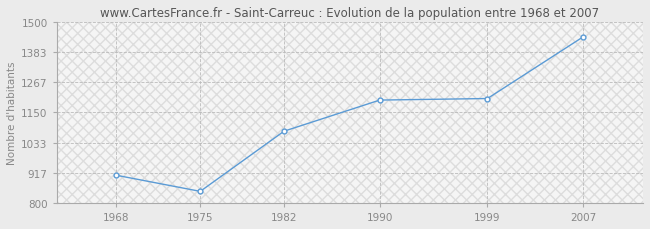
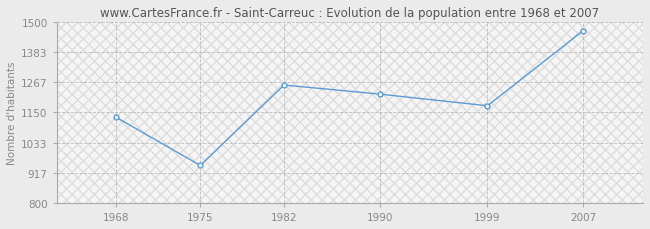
1968: 907 -> 1130
1975: 845 -> 945
1982: 1077 -> 1255
1990: 1197 -> 1220
1999: 1203 -> 1175
2007: 1441 -> 1465
